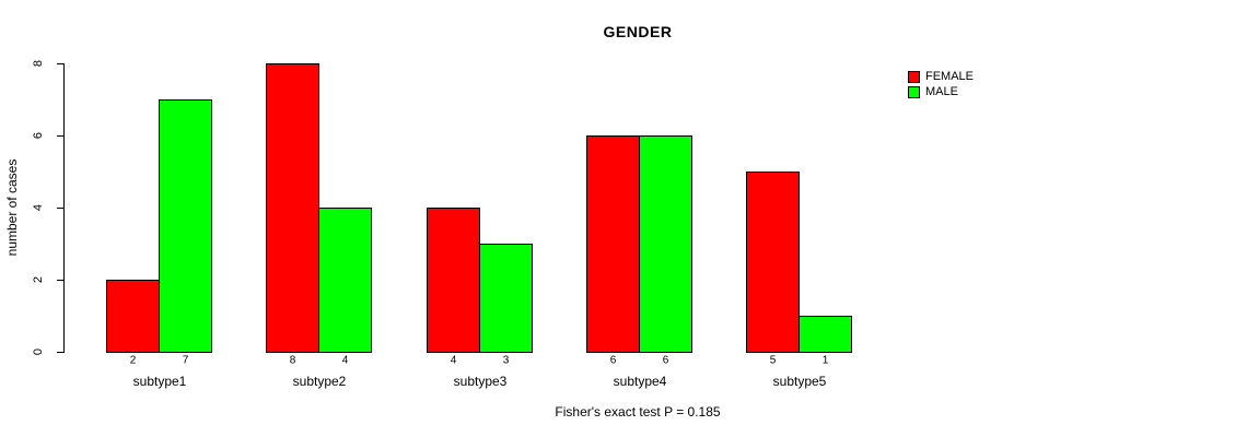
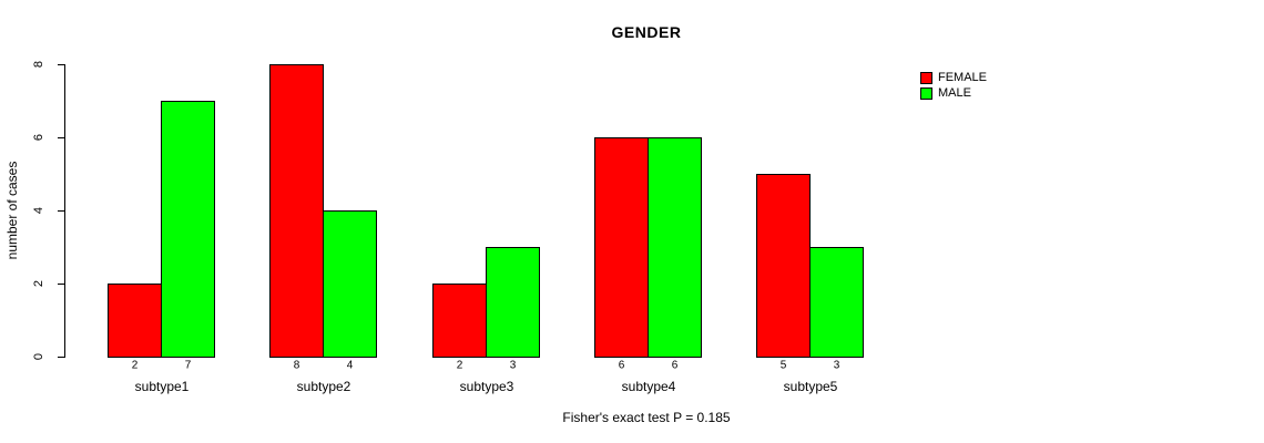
FEMALE/subtype3: 4 -> 2
MALE/subtype5: 1 -> 3
